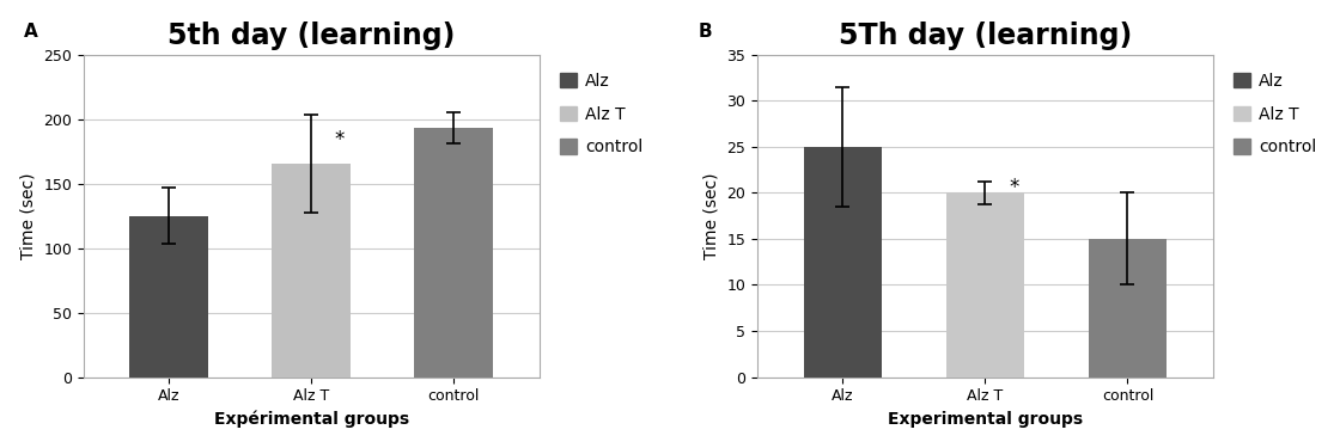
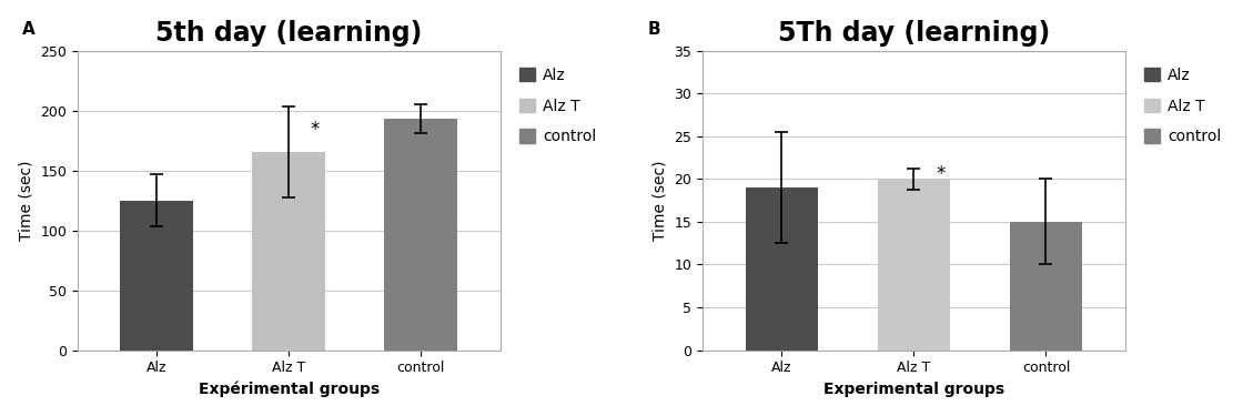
5Th day (learning)/Alz: 25 -> 19
